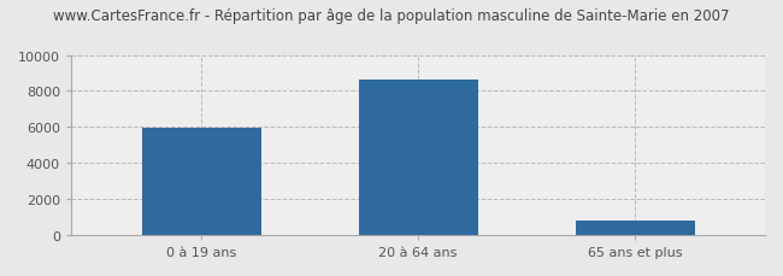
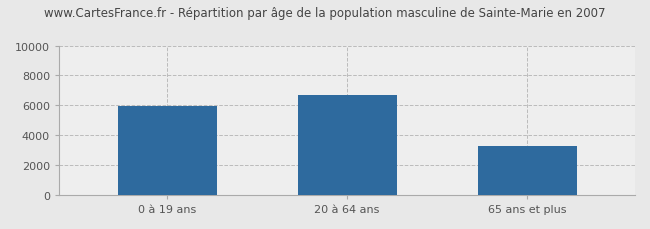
20 à 64 ans: 8600 -> 6700
65 ans et plus: 800 -> 3300
